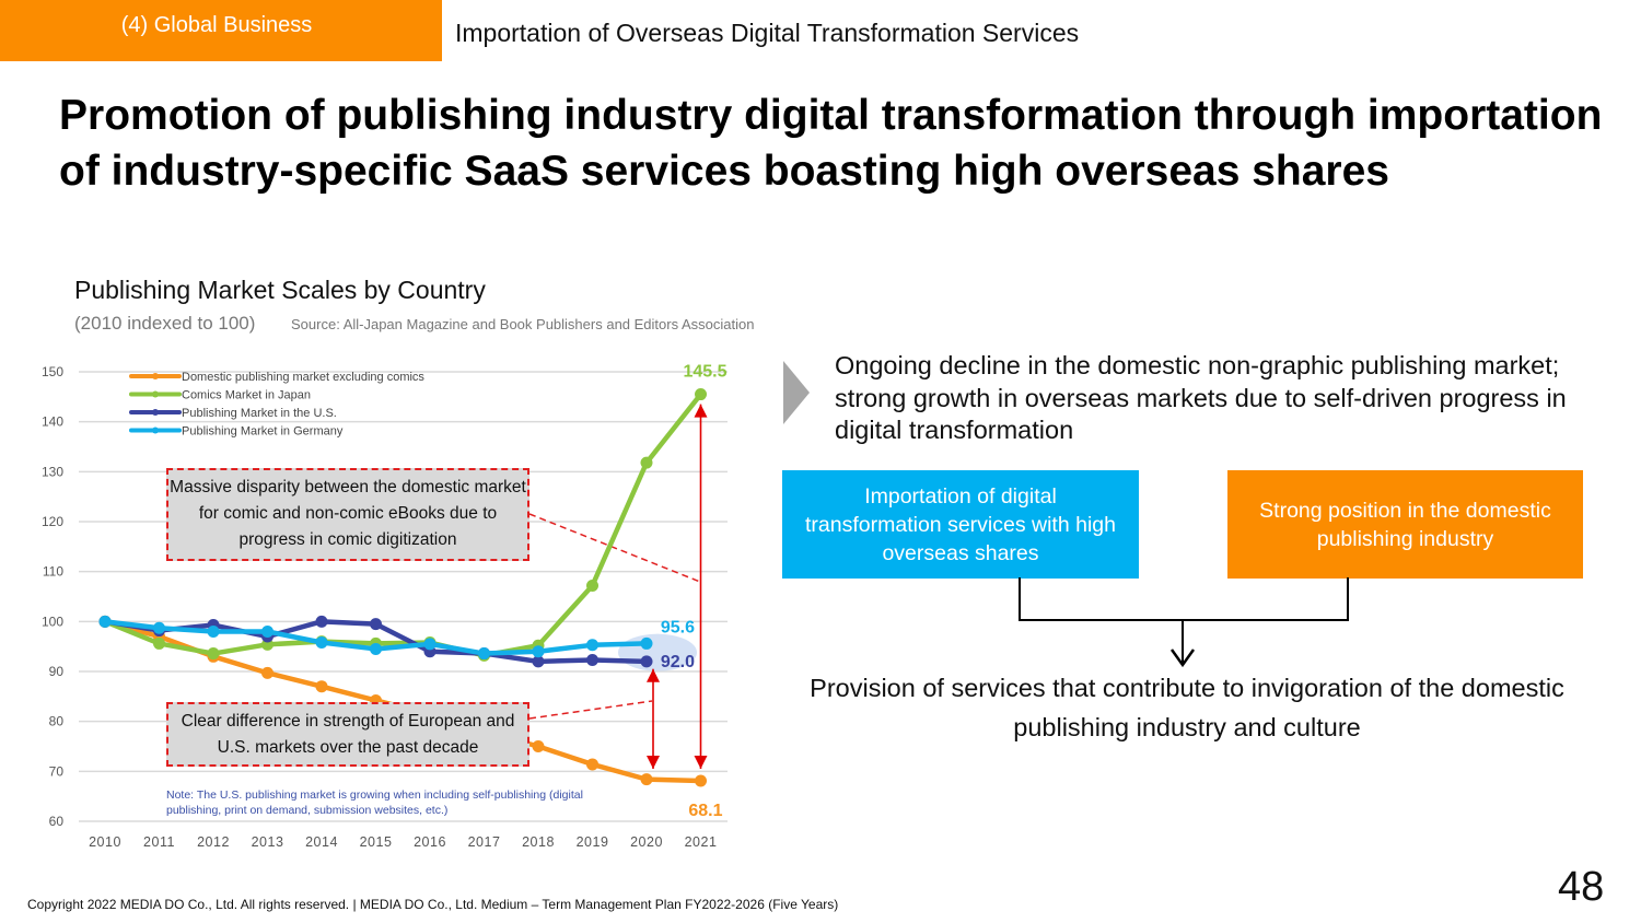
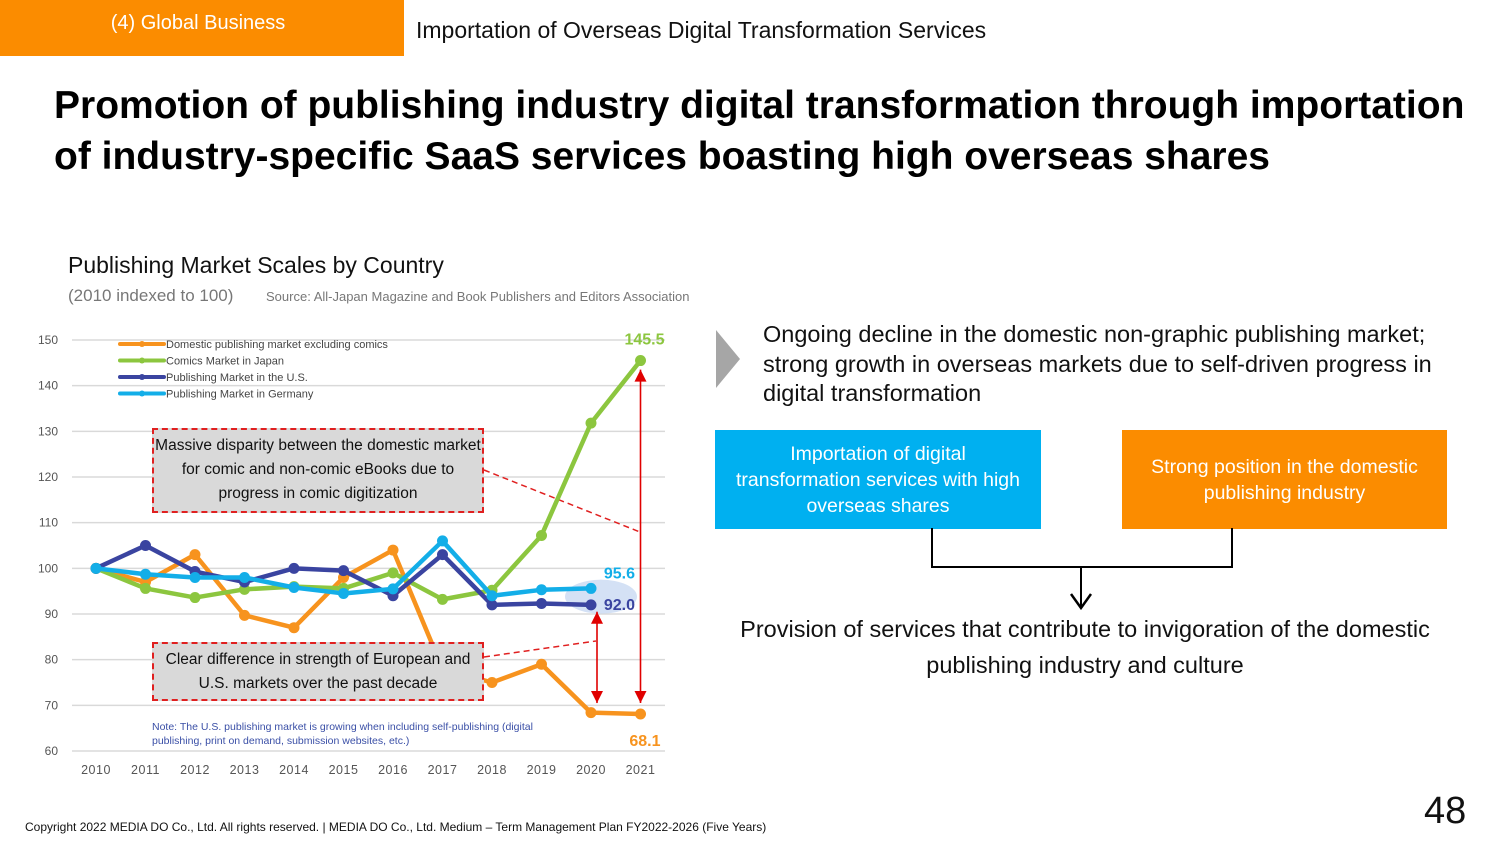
Publishing Market in the U.S./2011: 98 -> 105
Domestic publishing market excluding comics/2012: 93 -> 103
Domestic publishing market excluding comics/2015: 84 -> 98
Domestic publishing market excluding comics/2016: 82 -> 104
Comics Market in Japan/2016: 96 -> 99
Publishing Market in the U.S./2017: 94 -> 103
Publishing Market in Germany/2017: 94 -> 106
Domestic publishing market excluding comics/2019: 71 -> 79
